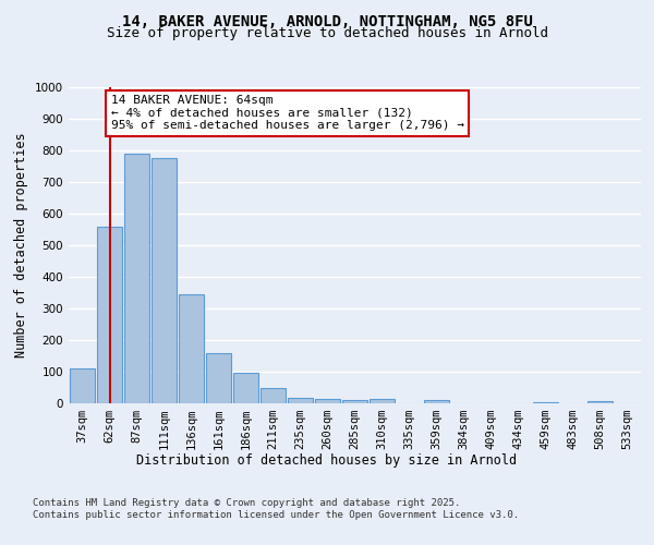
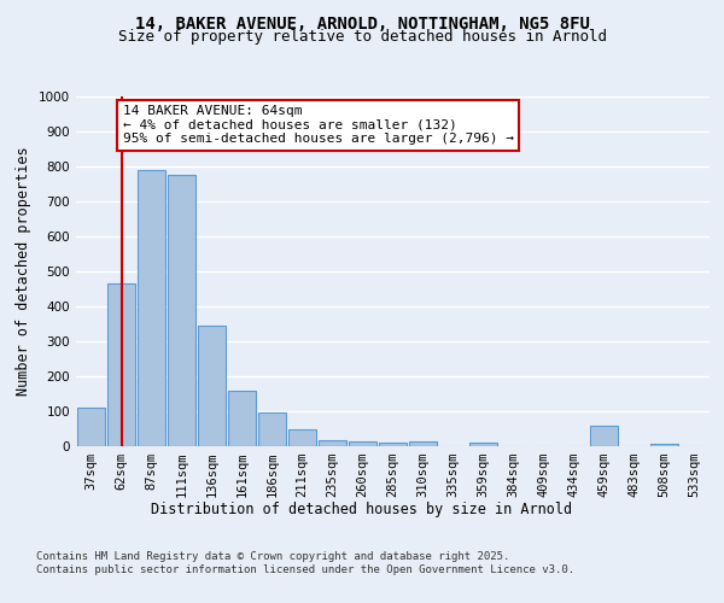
62sqm: 560 -> 465
459sqm: 5 -> 60
